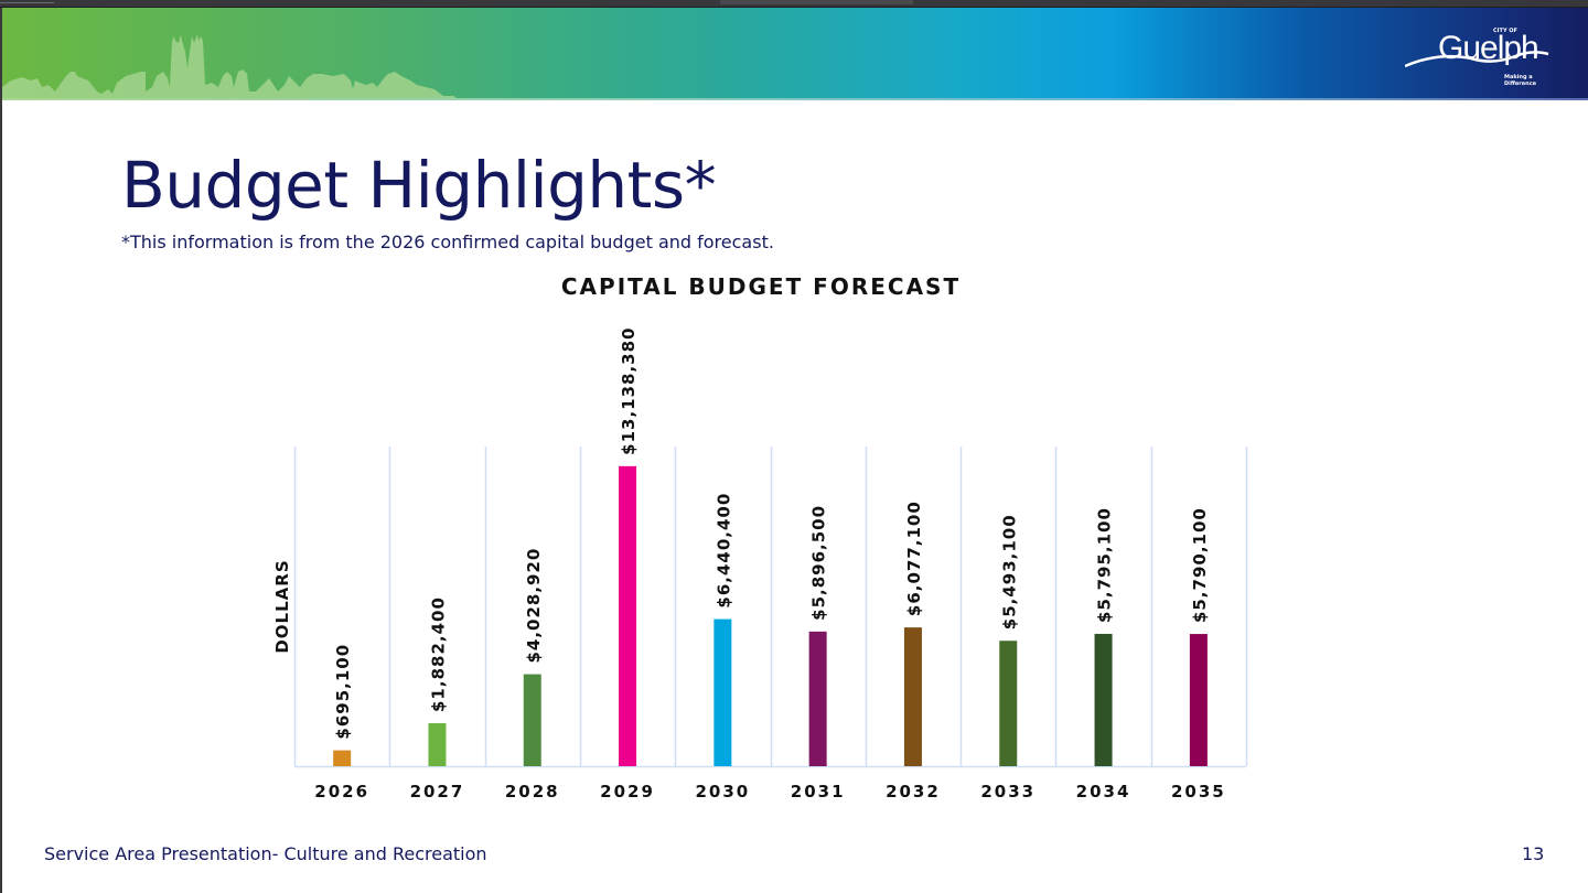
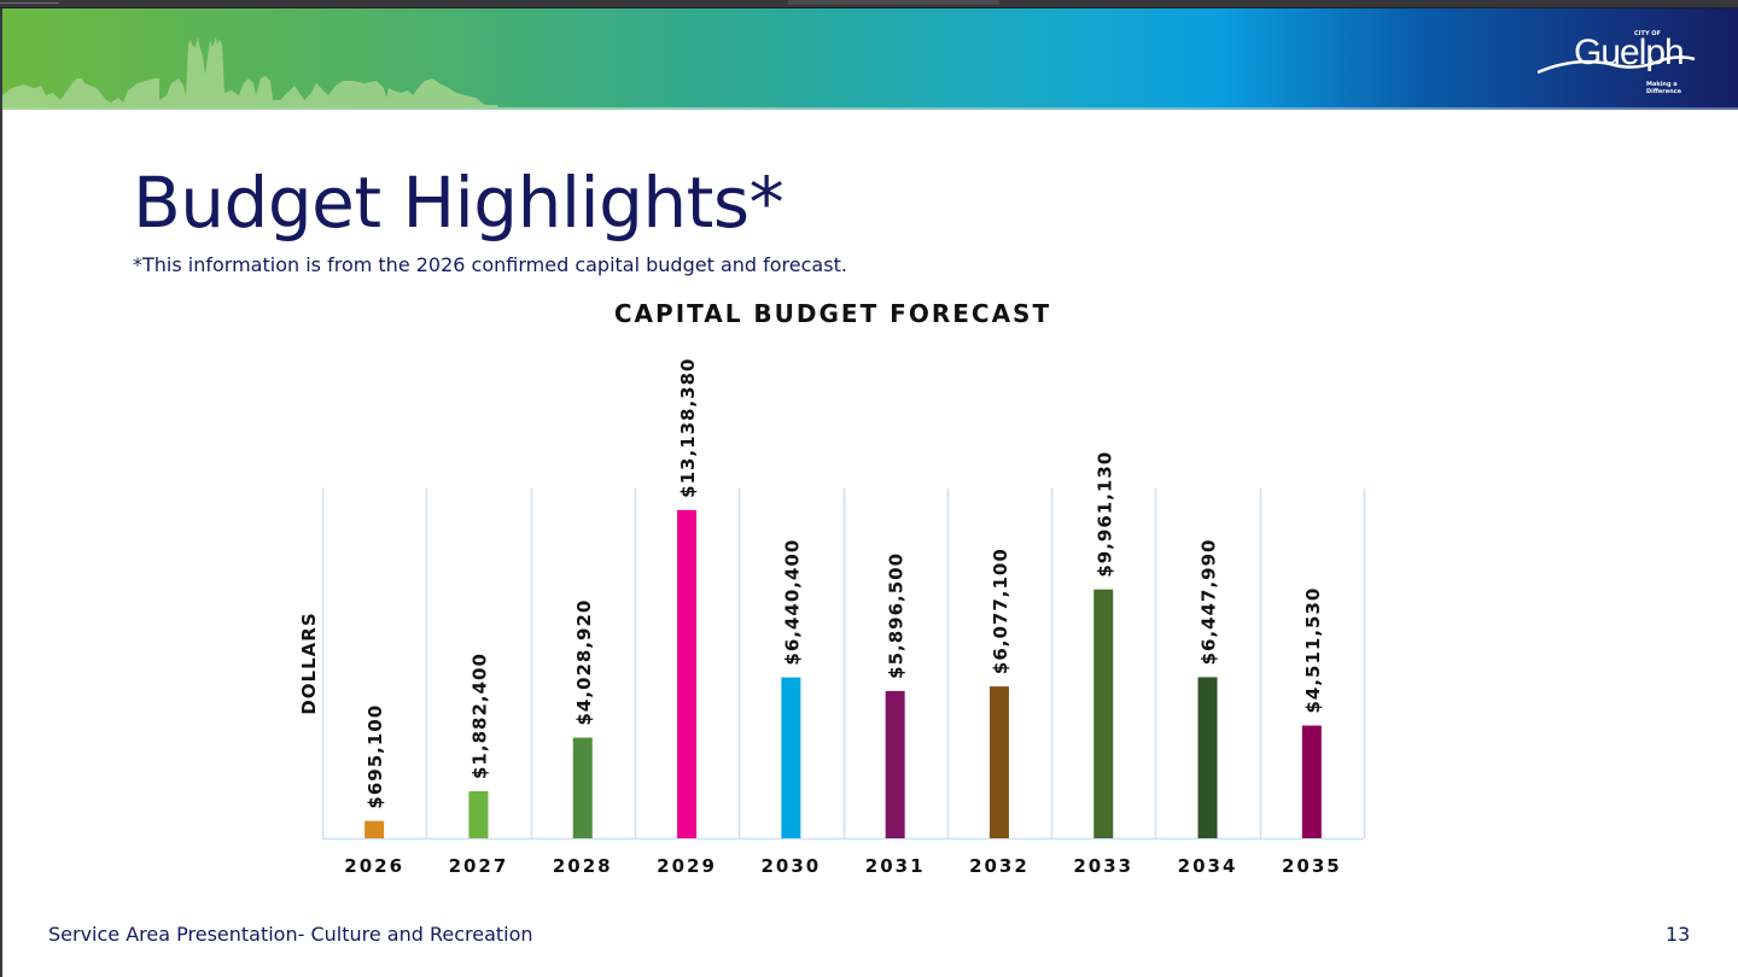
2033: $5,493,100 -> $9,961,130
2034: $5,795,100 -> $6,447,990
2035: $5,790,100 -> $4,511,530
